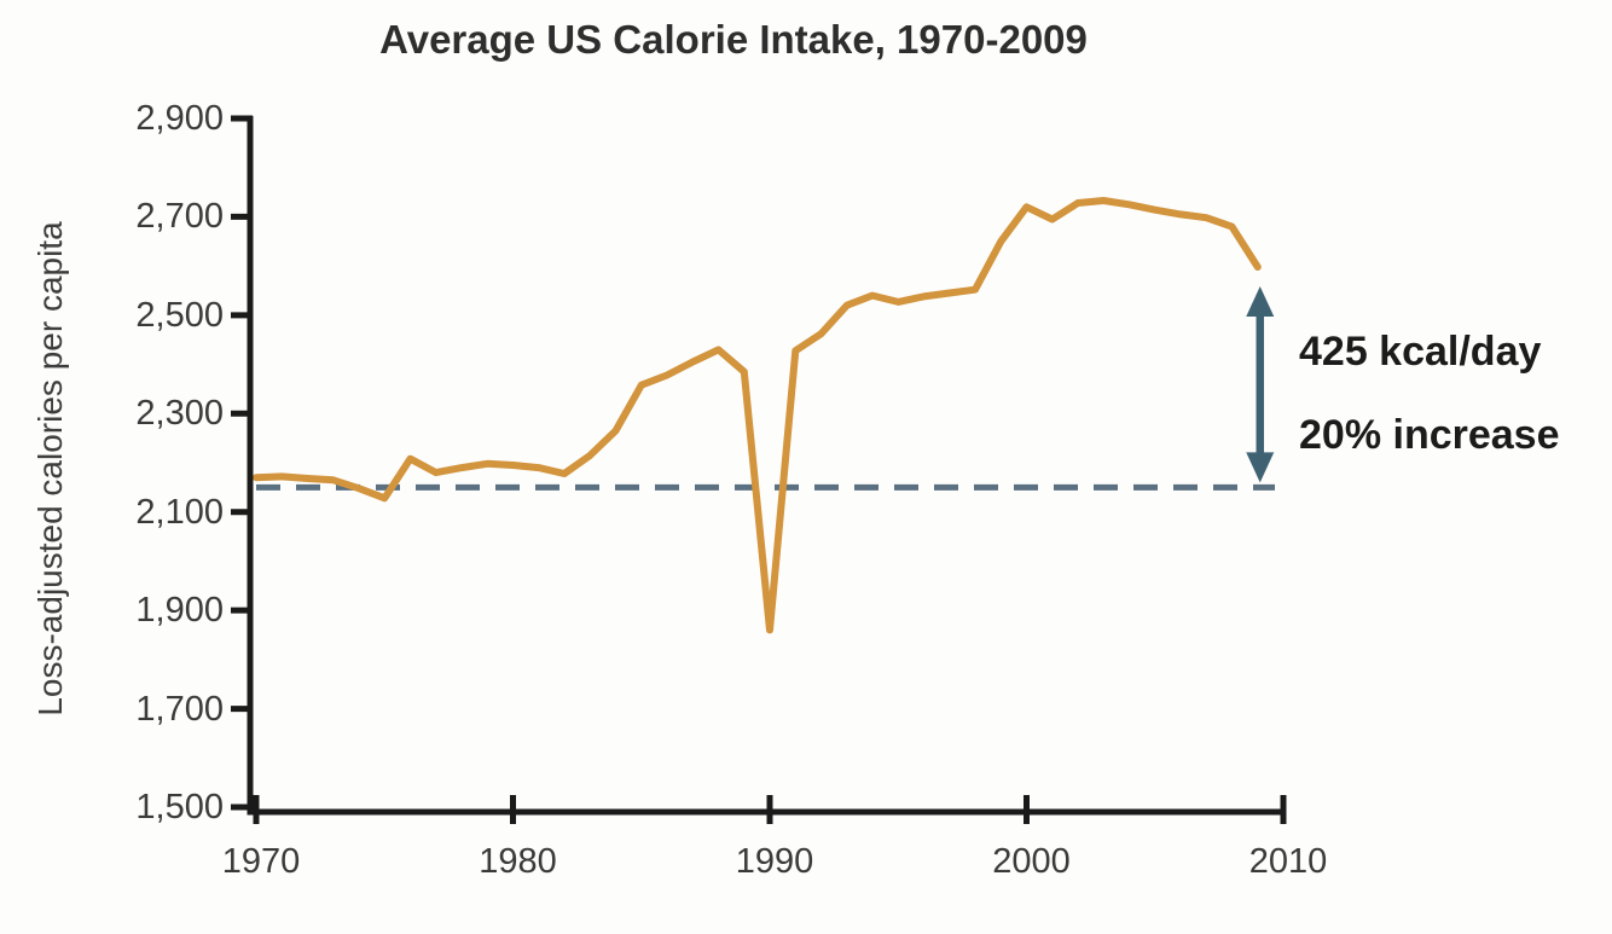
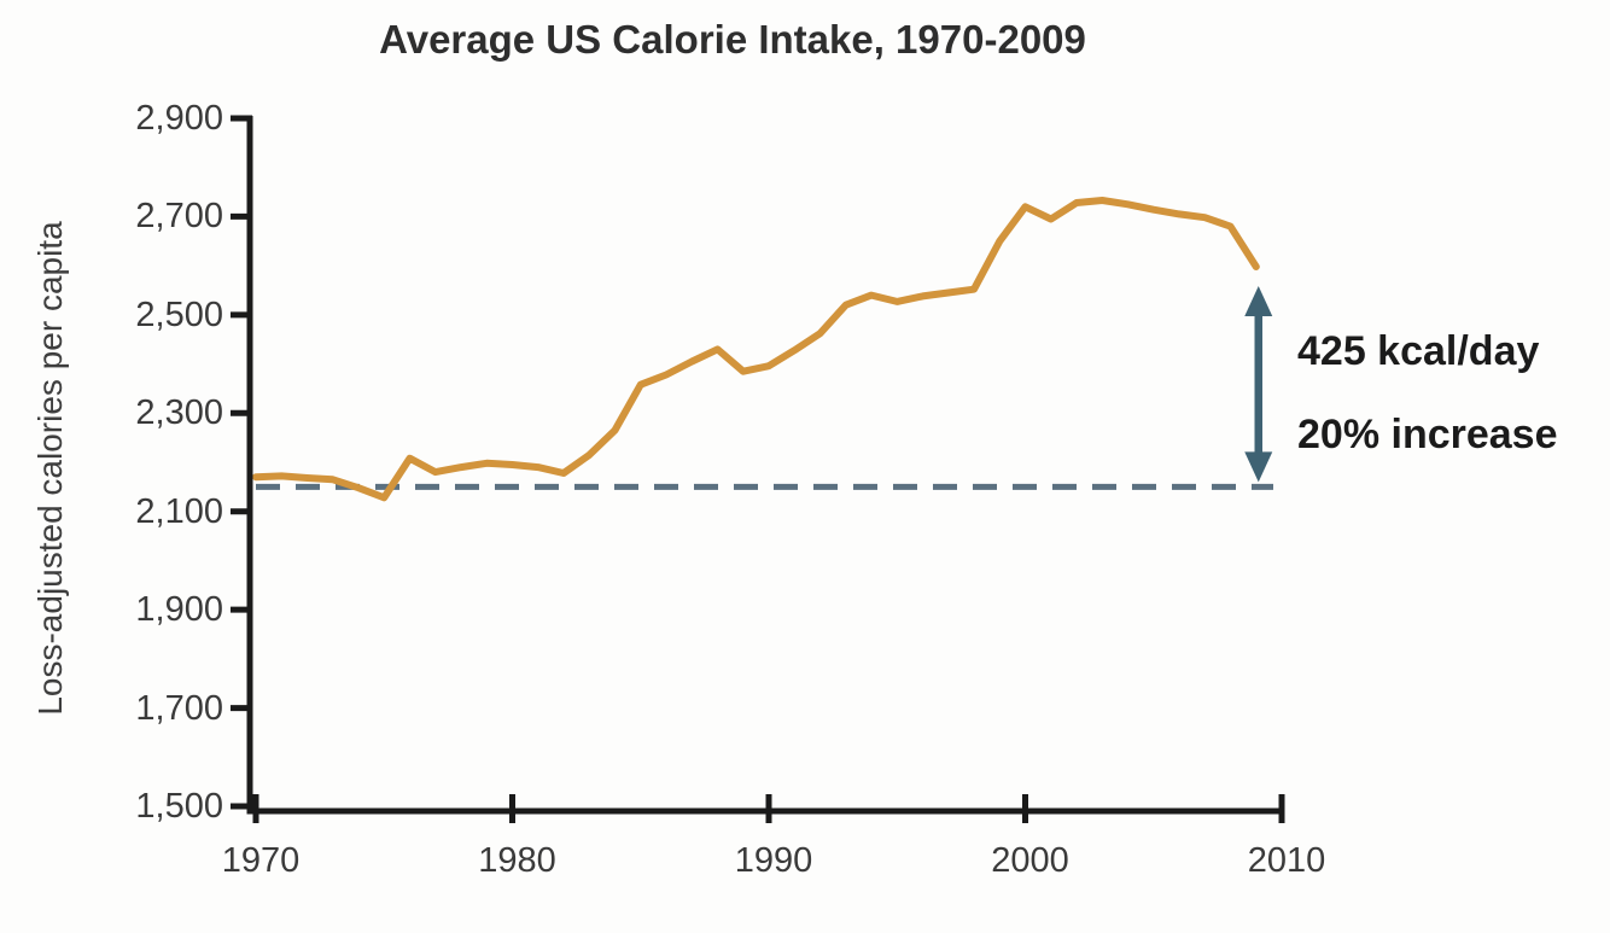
1990: 1860 -> 2400
